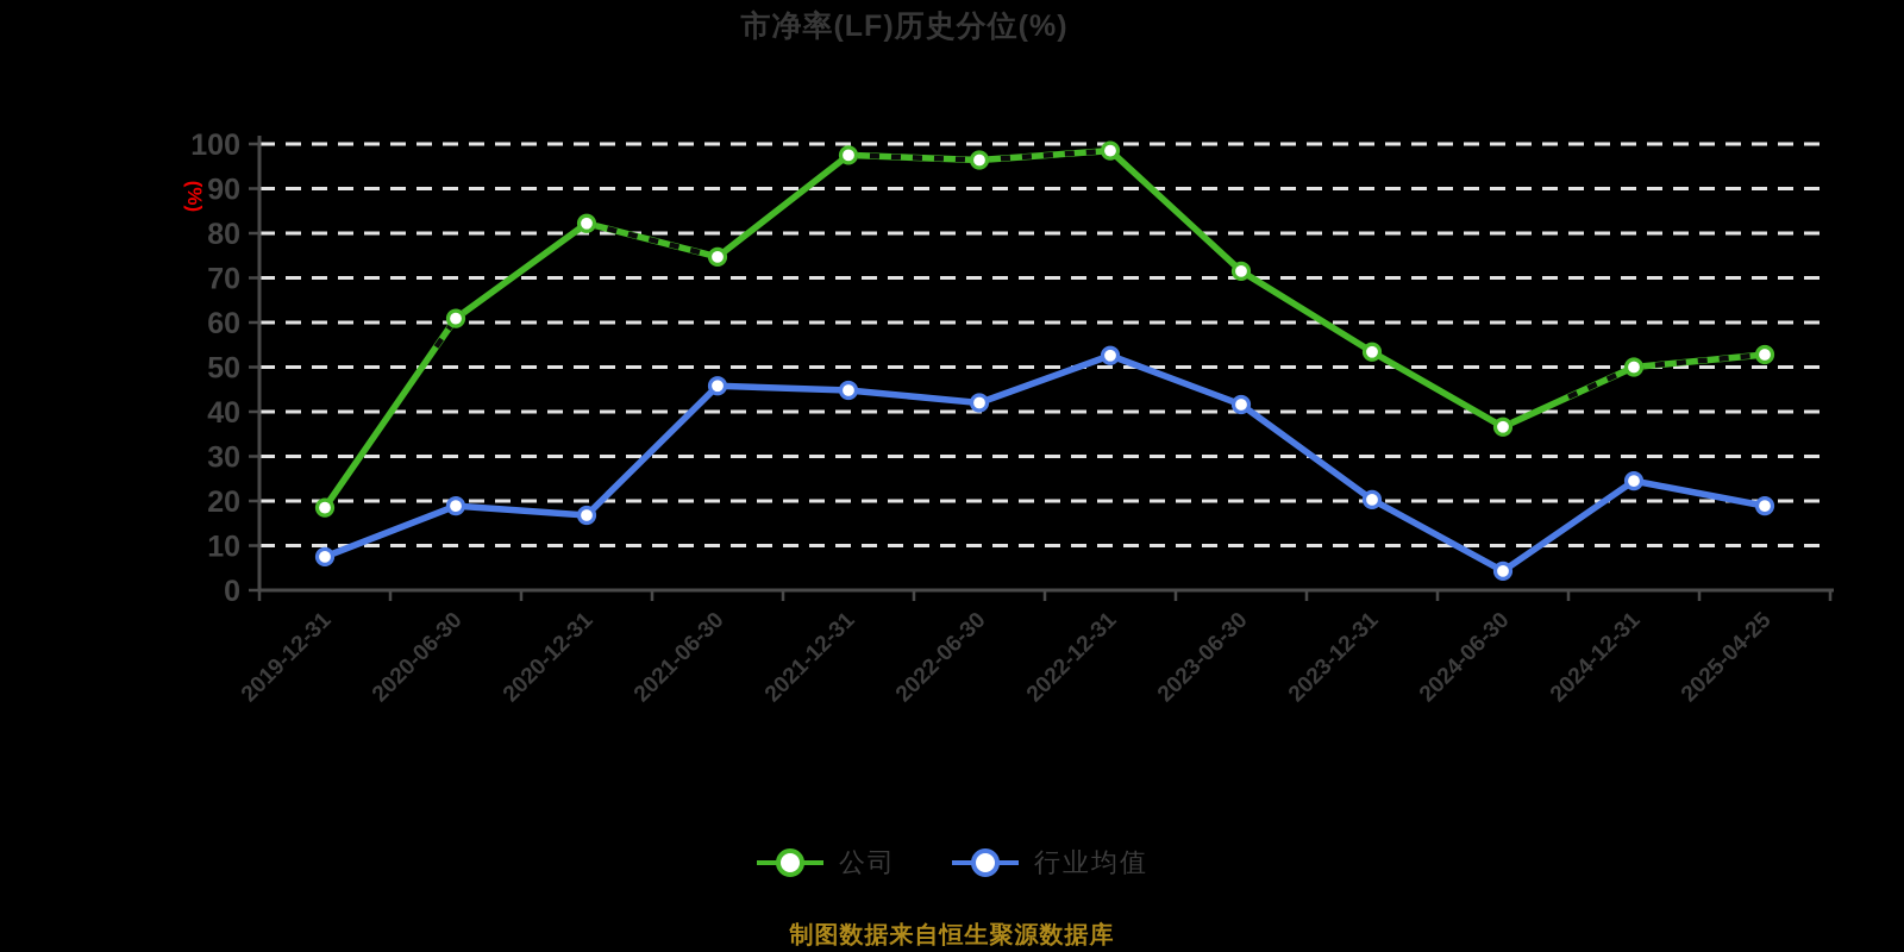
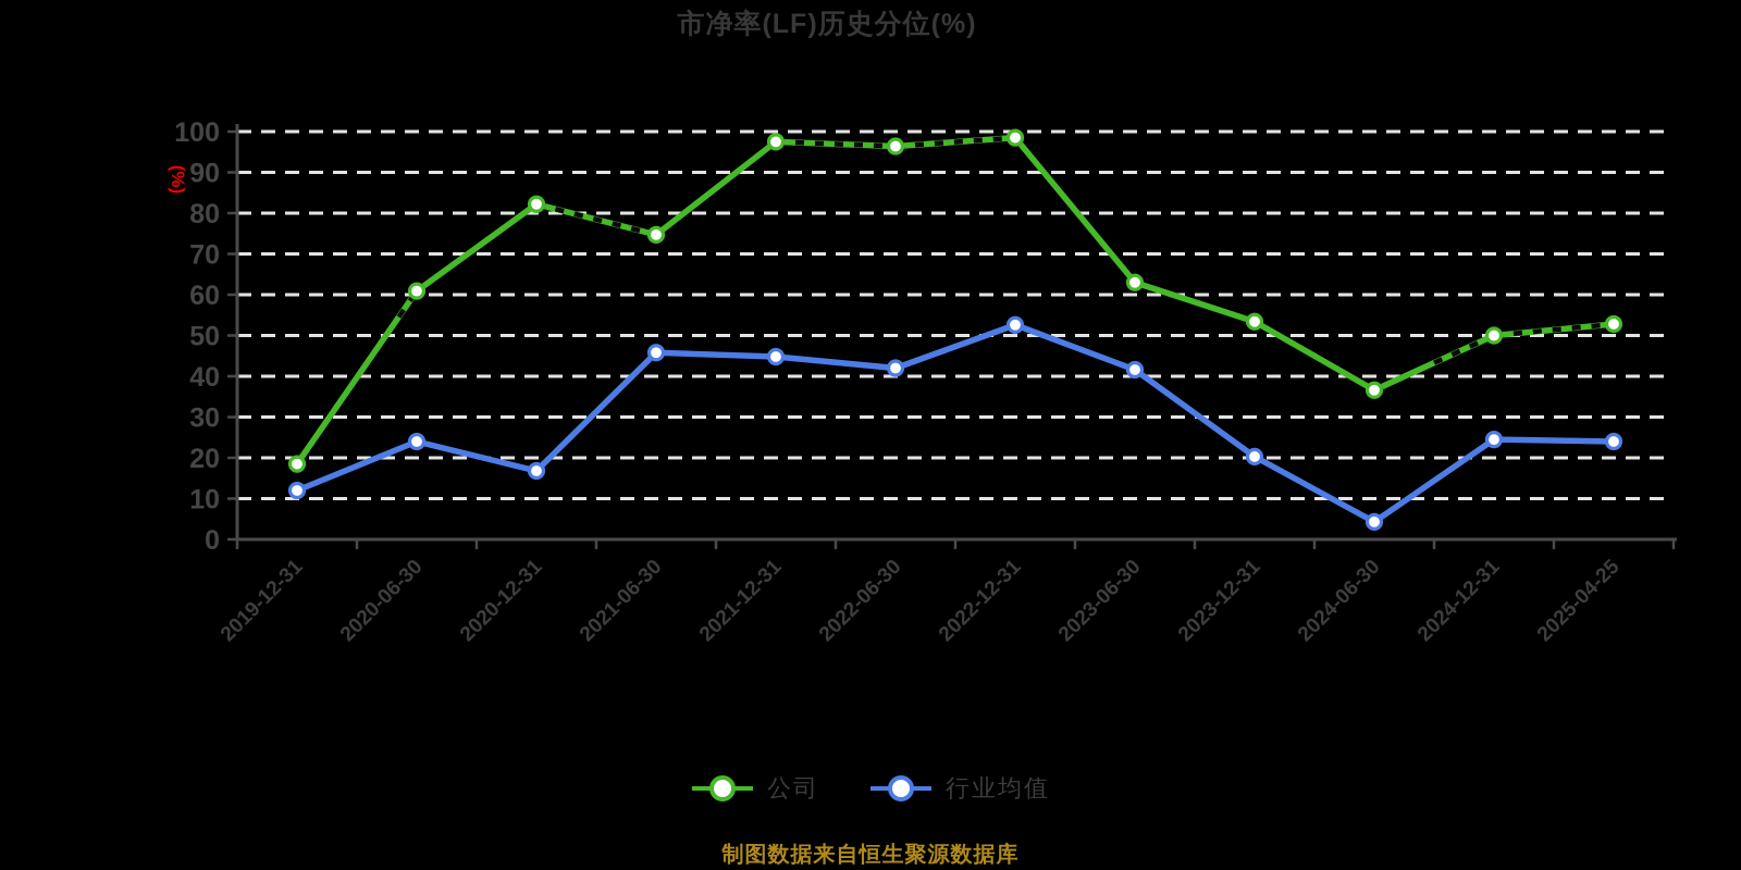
行业均值/2019-12-31: 8 -> 12
行业均值/2020-06-30: 19 -> 24
公司/2023-06-30: 72 -> 63
行业均值/2025-04-25: 19 -> 24
